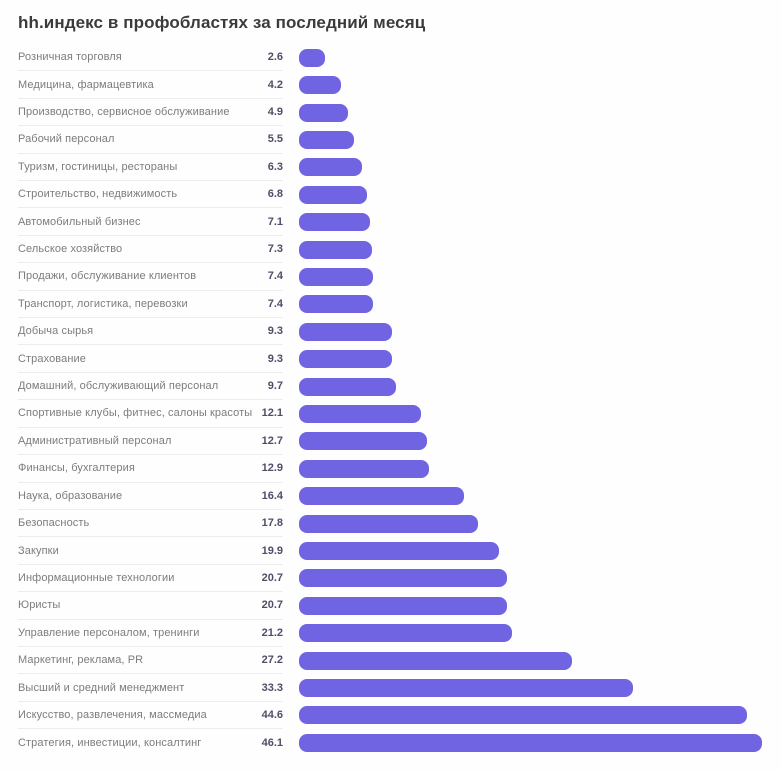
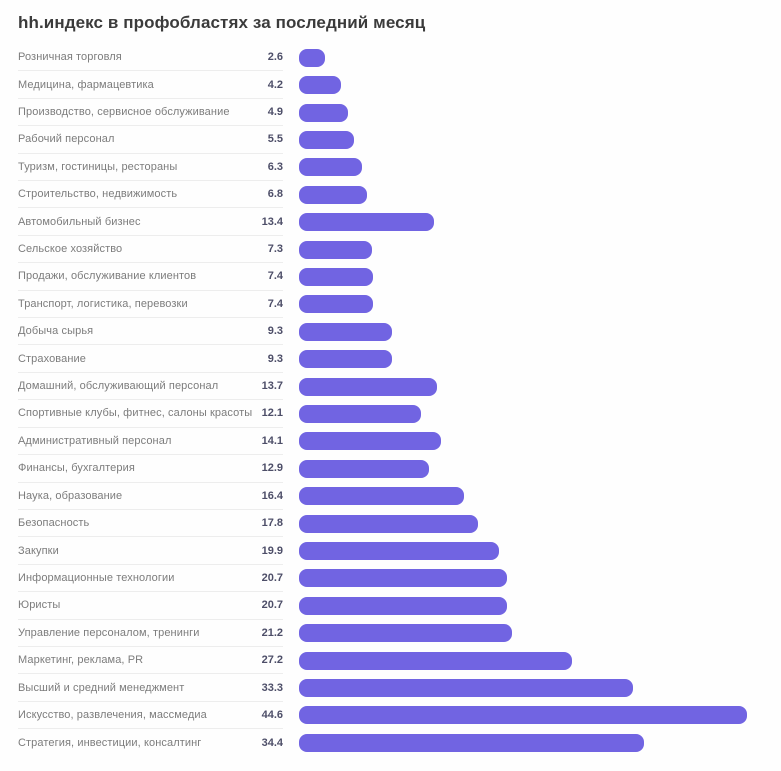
Автомобильный бизнес: 7.1 -> 13.4
Домашний, обслуживающий персонал: 9.7 -> 13.7
Административный персонал: 12.7 -> 14.1
Стратегия, инвестиции, консалтинг: 46.1 -> 34.4
